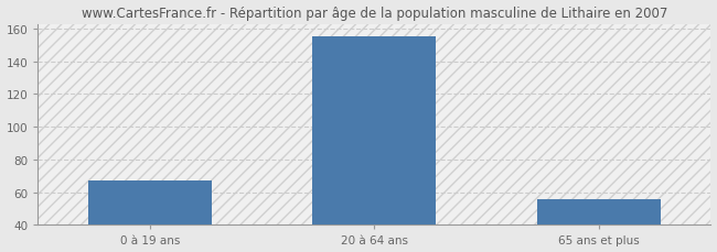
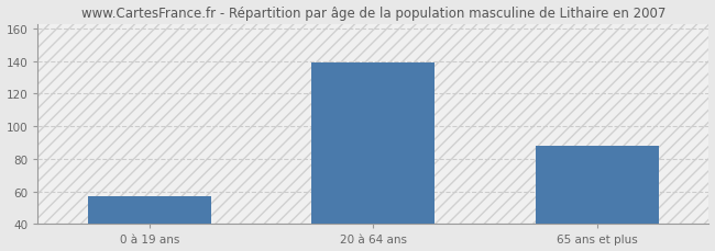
0 à 19 ans: 67 -> 57
20 à 64 ans: 155 -> 139
65 ans et plus: 56 -> 88
